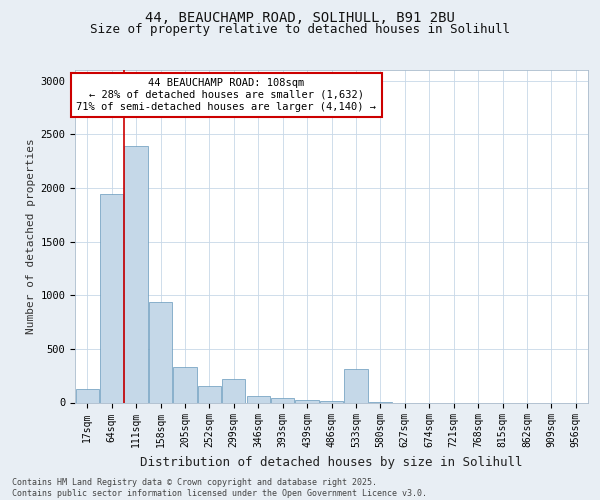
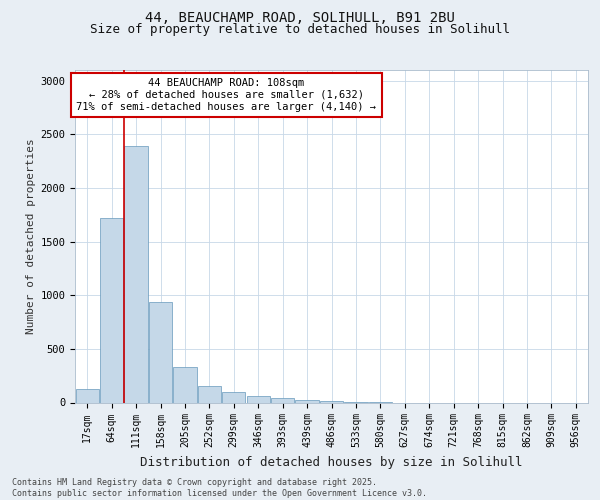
64sqm: 1940 -> 1720
299sqm: 220 -> 100
533sqm: 310 -> 0
